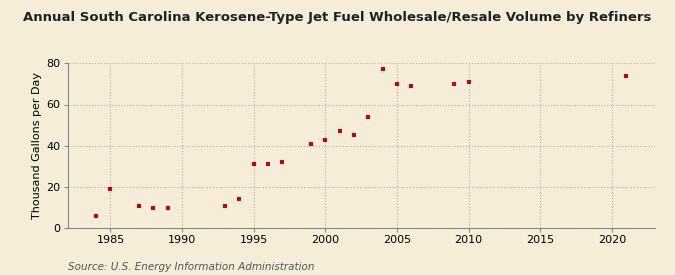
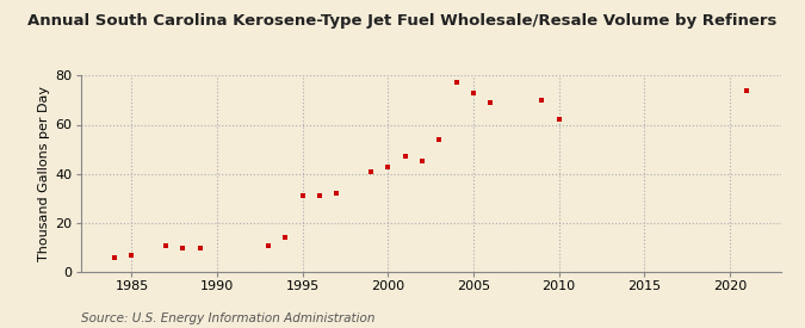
1985: 19 -> 7
2005: 70 -> 73
2010: 71 -> 62
